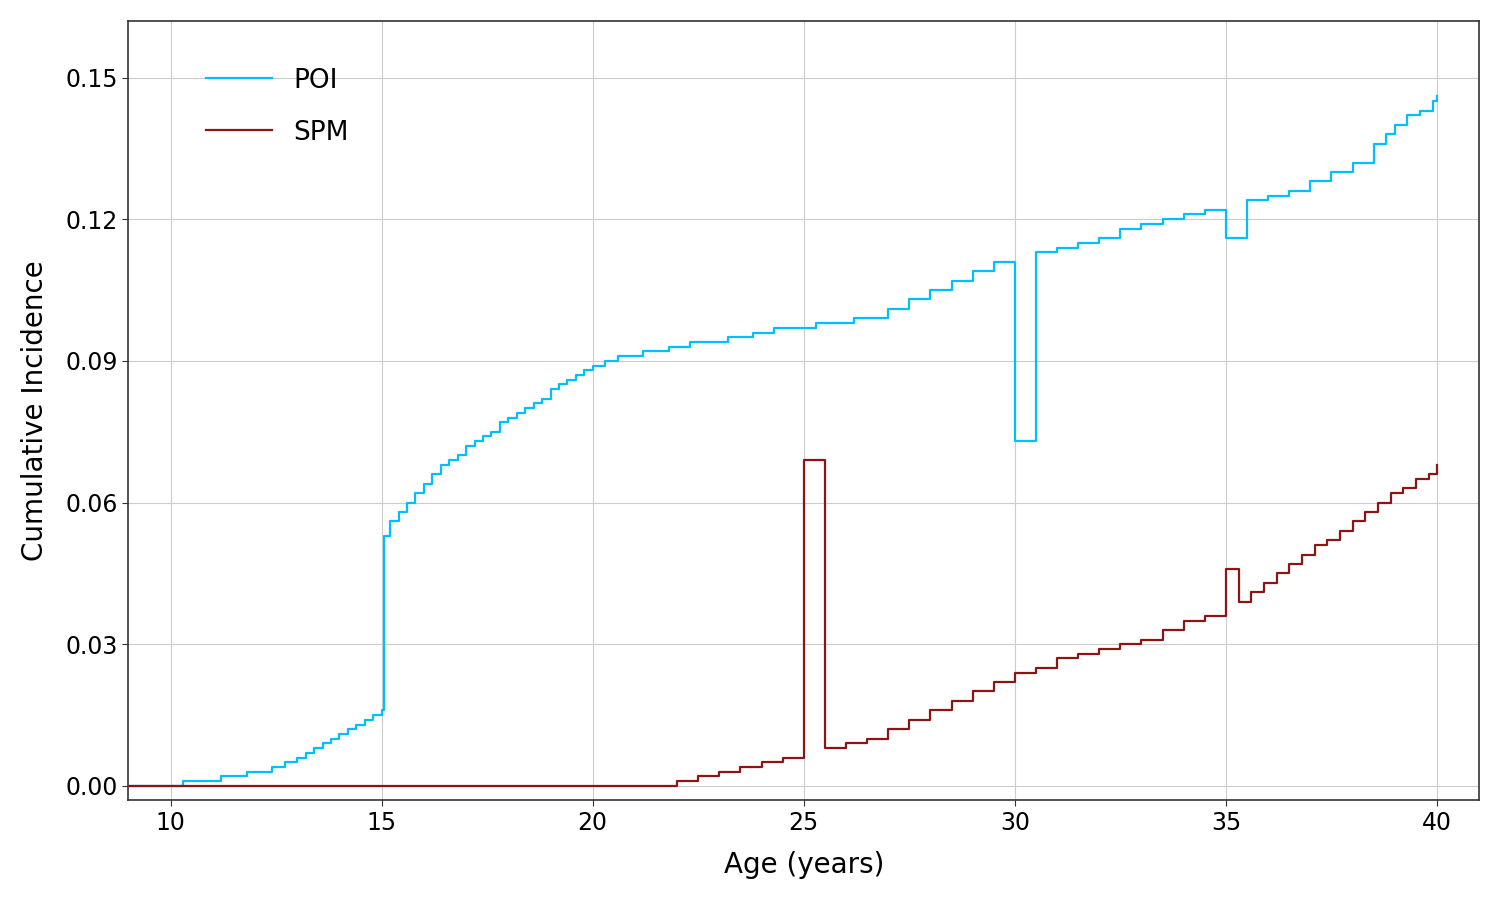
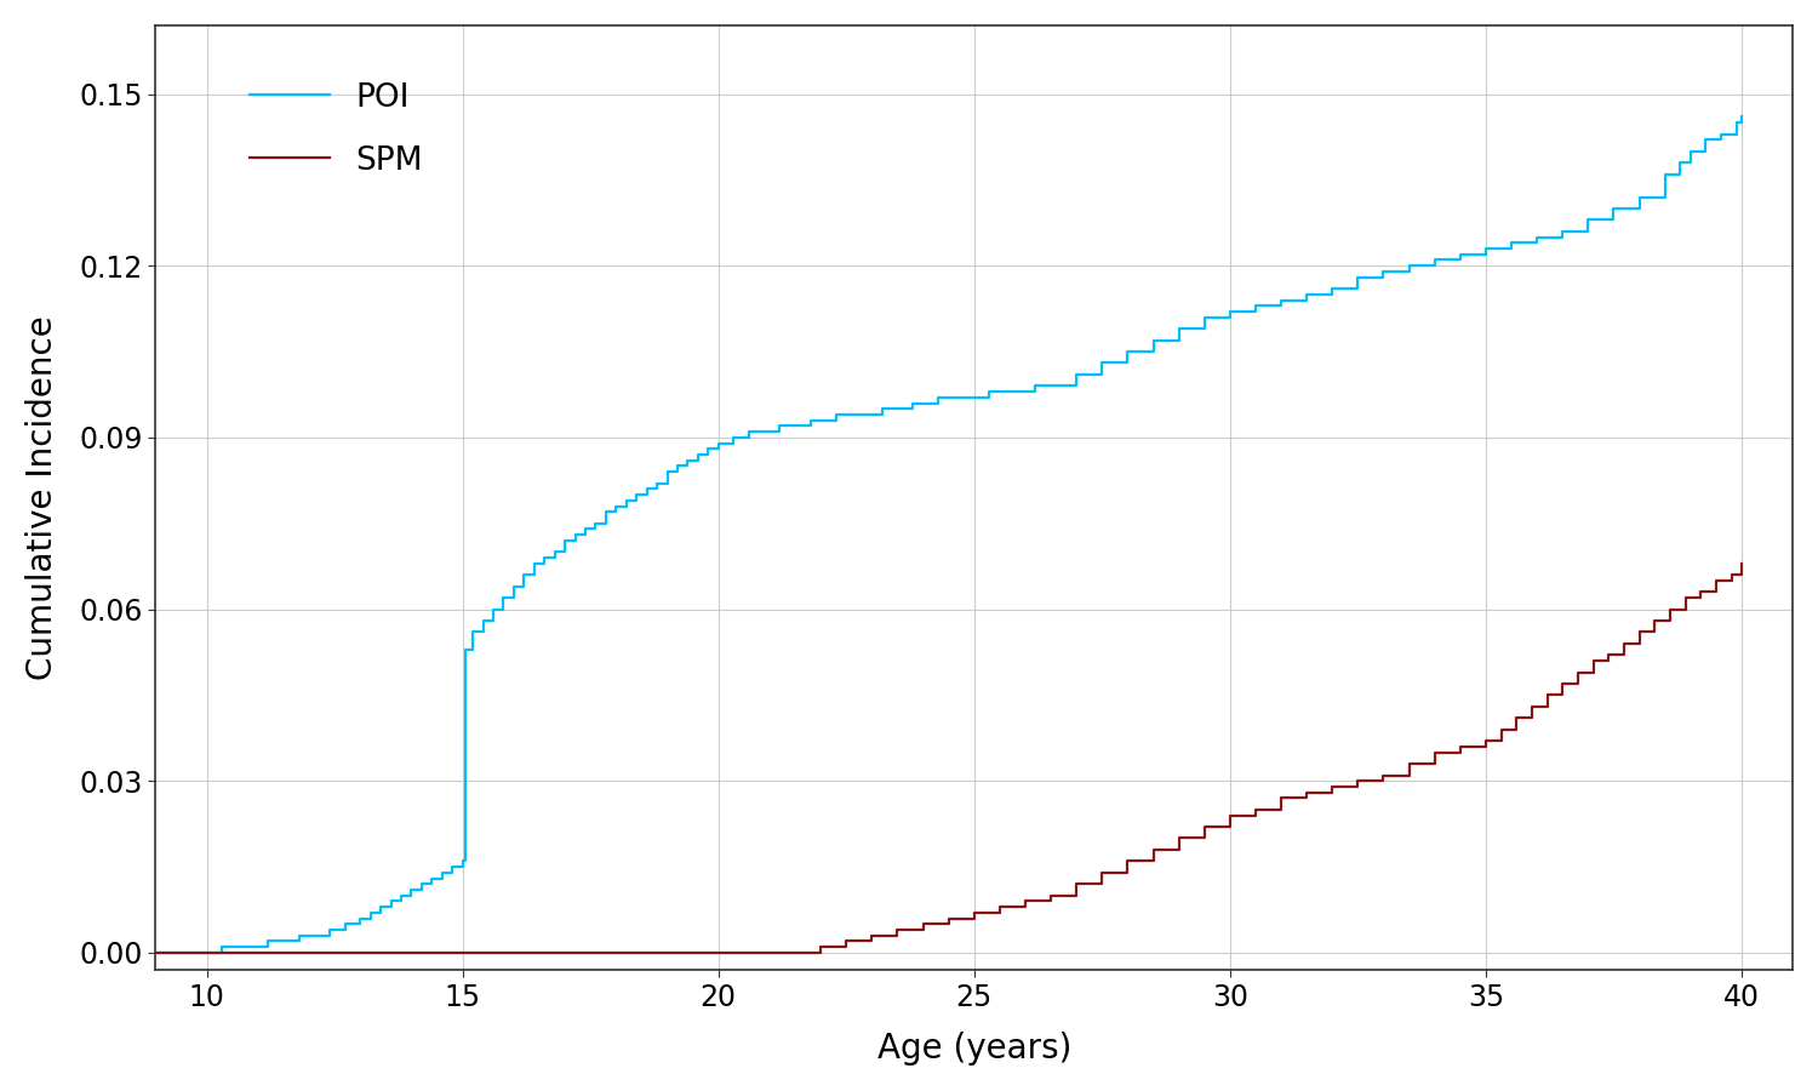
SPM/25: 0.069 -> 0.007
POI/30: 0.073 -> 0.112
POI/35: 0.116 -> 0.123
SPM/35: 0.046 -> 0.037
